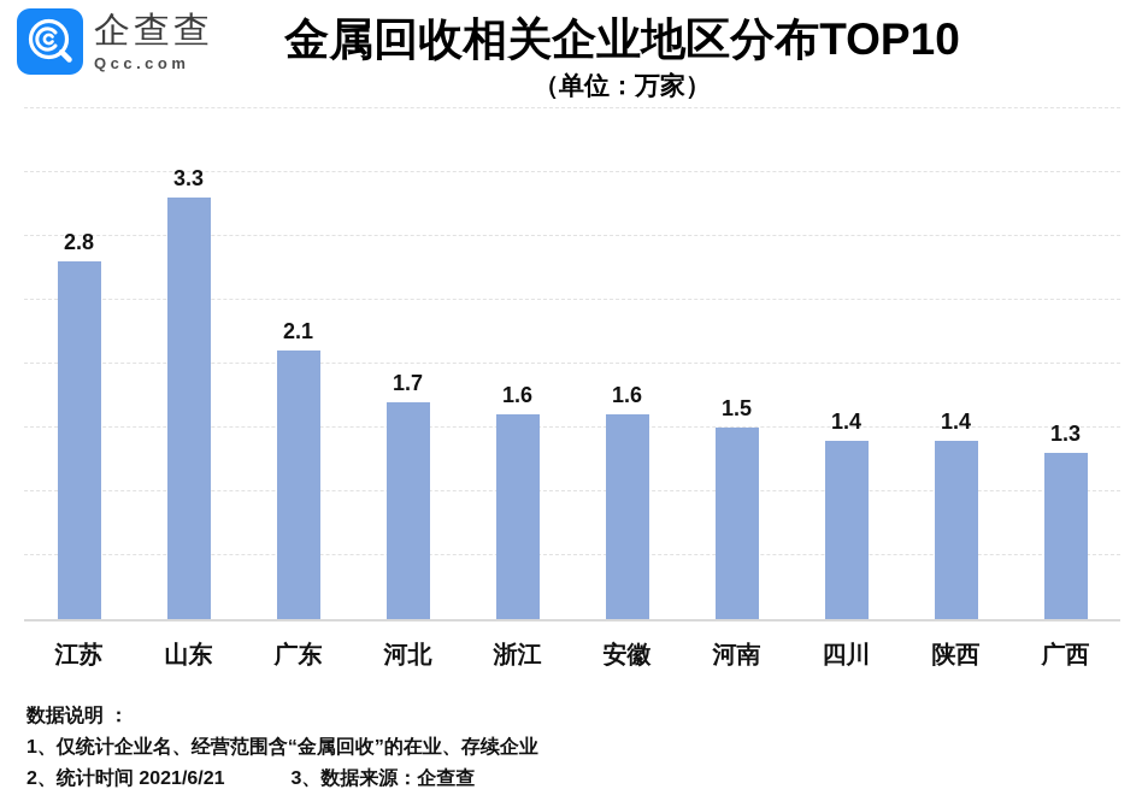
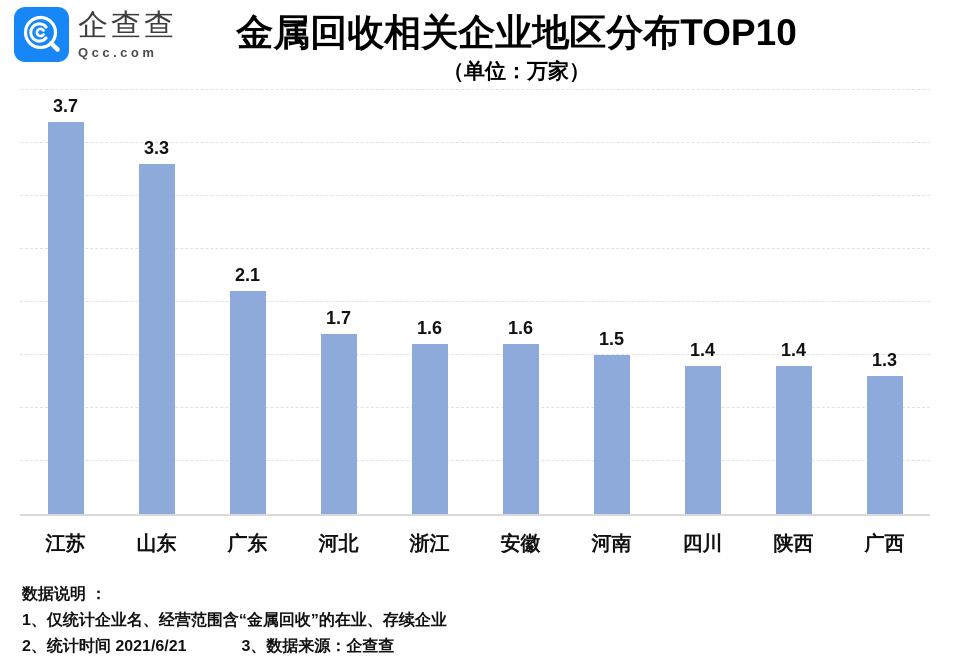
江苏: 2.8 -> 3.7
